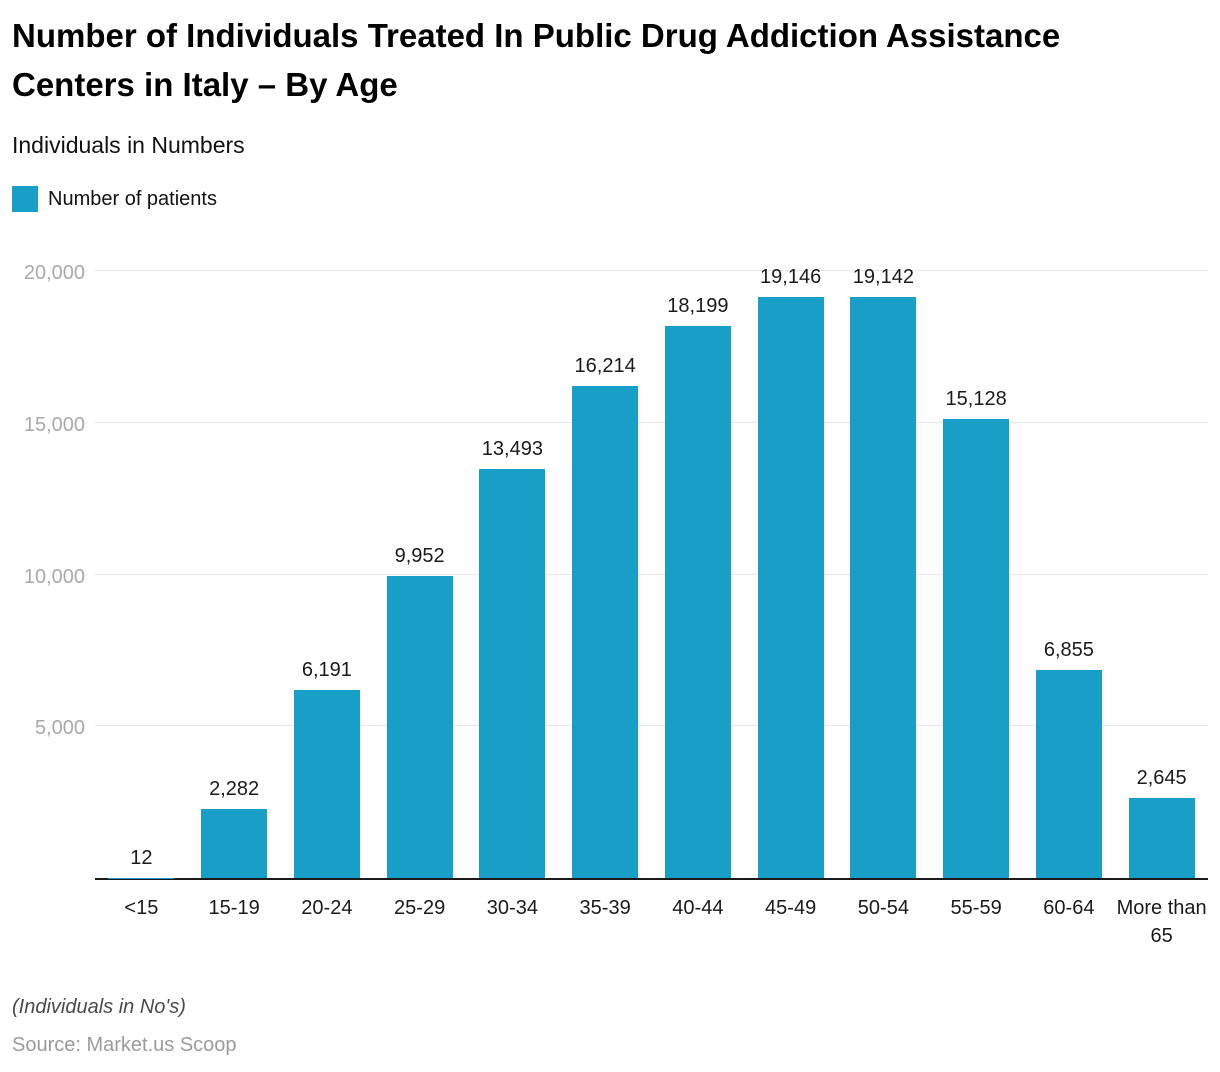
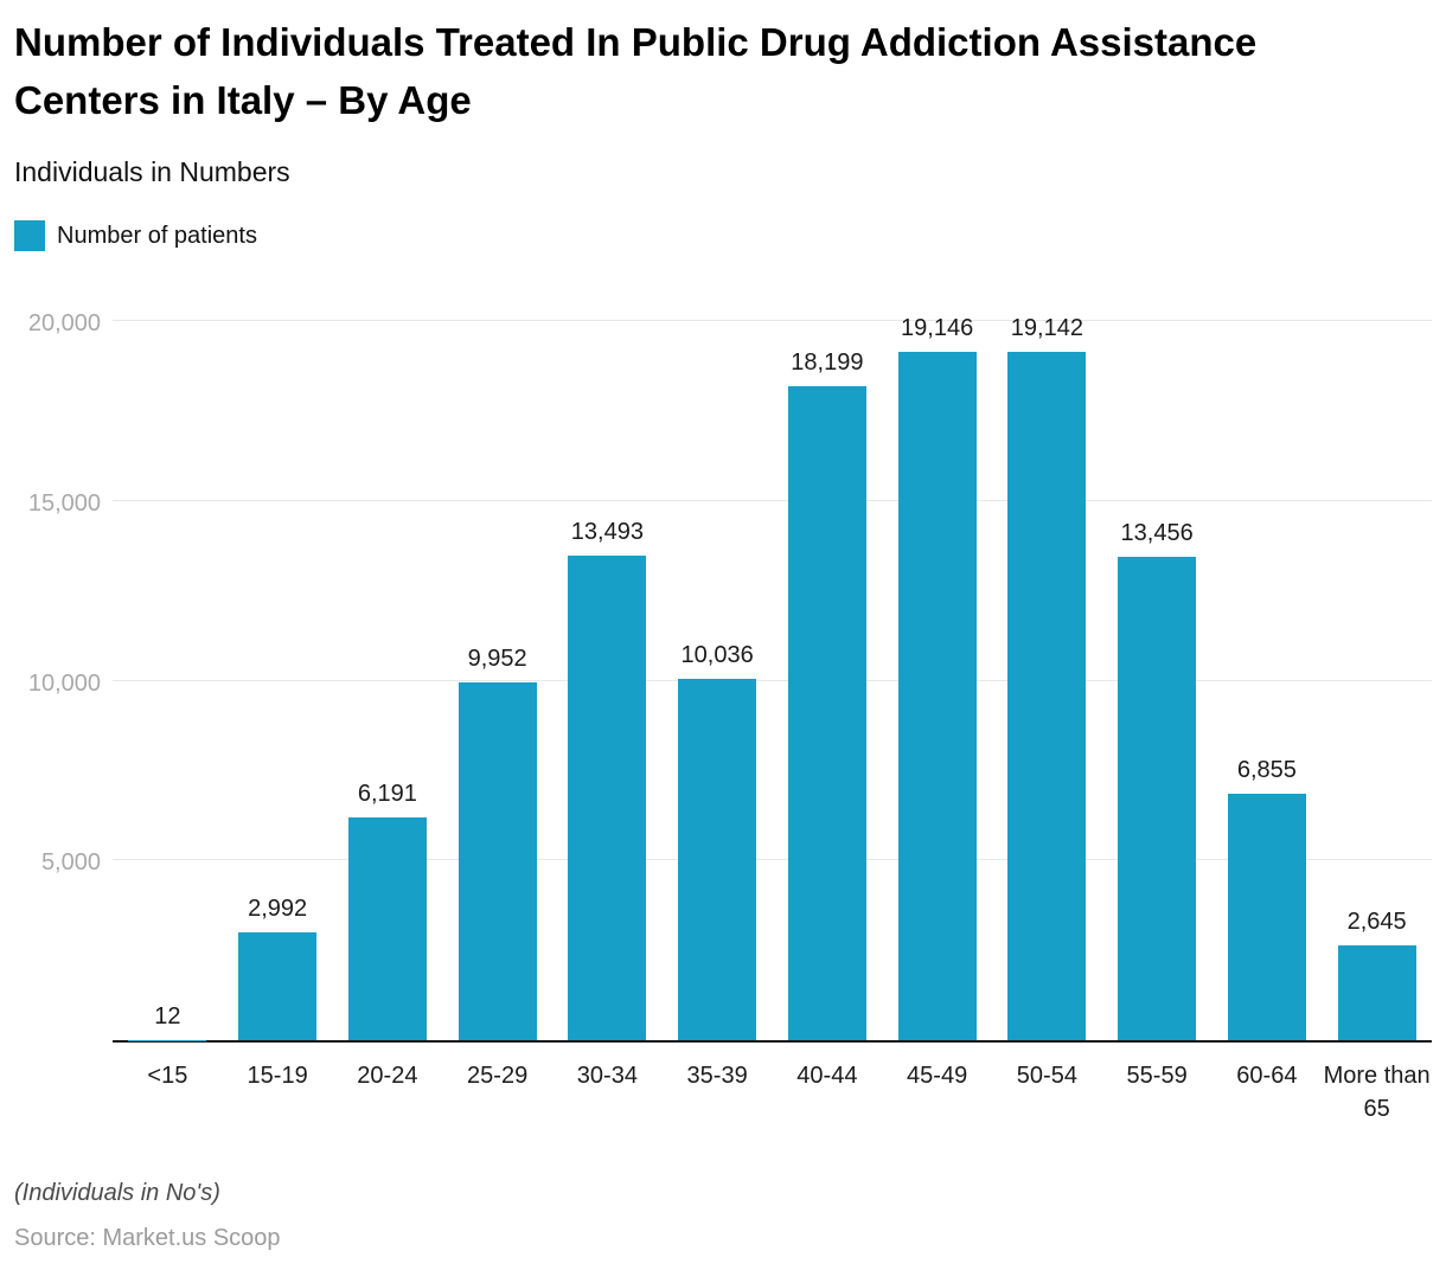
15-19: 2,282 -> 2,992
35-39: 16,214 -> 10,036
55-59: 15,128 -> 13,456
